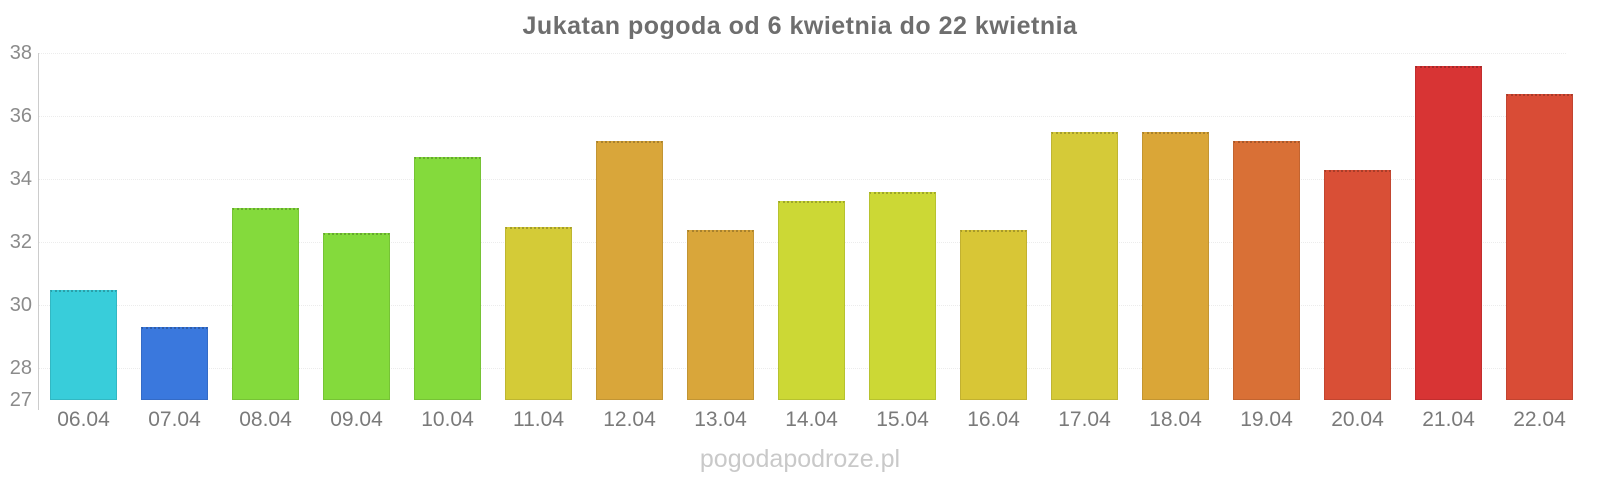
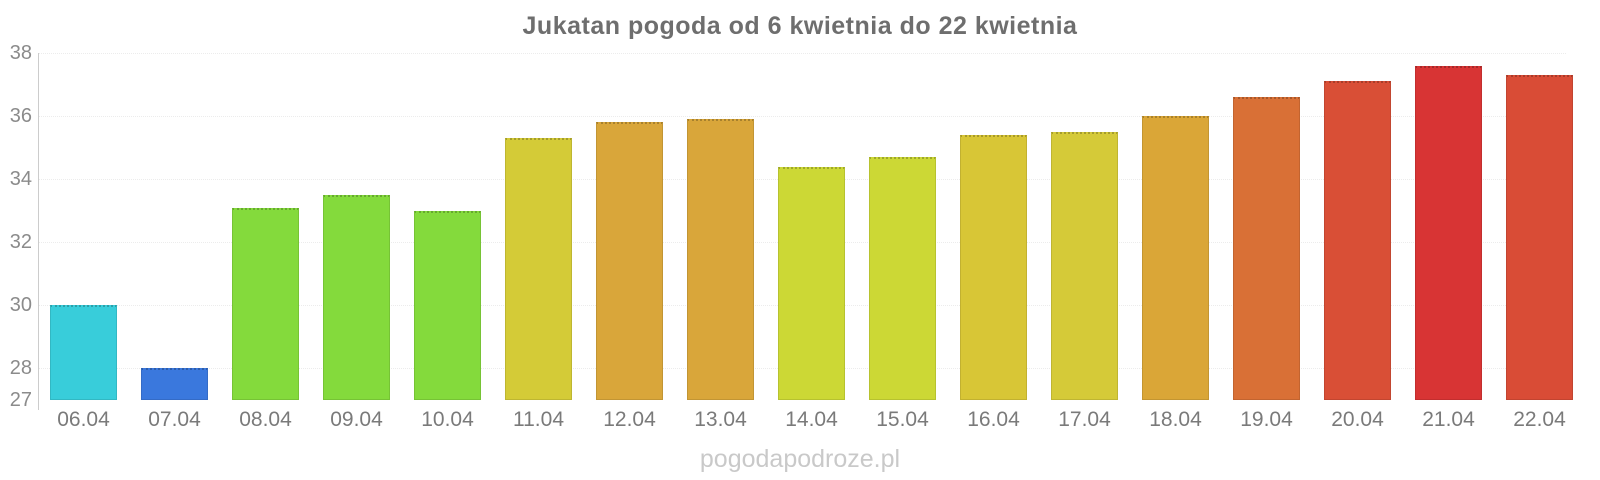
06.04: 30.5 -> 30.0
07.04: 29.3 -> 28.0
09.04: 32.3 -> 33.5
10.04: 34.7 -> 33.0
11.04: 32.5 -> 35.3
12.04: 35.2 -> 35.8
13.04: 32.4 -> 35.9
14.04: 33.3 -> 34.4
15.04: 33.6 -> 34.7
16.04: 32.4 -> 35.4
18.04: 35.5 -> 36.0
19.04: 35.2 -> 36.6
20.04: 34.3 -> 37.1
22.04: 36.7 -> 37.3
